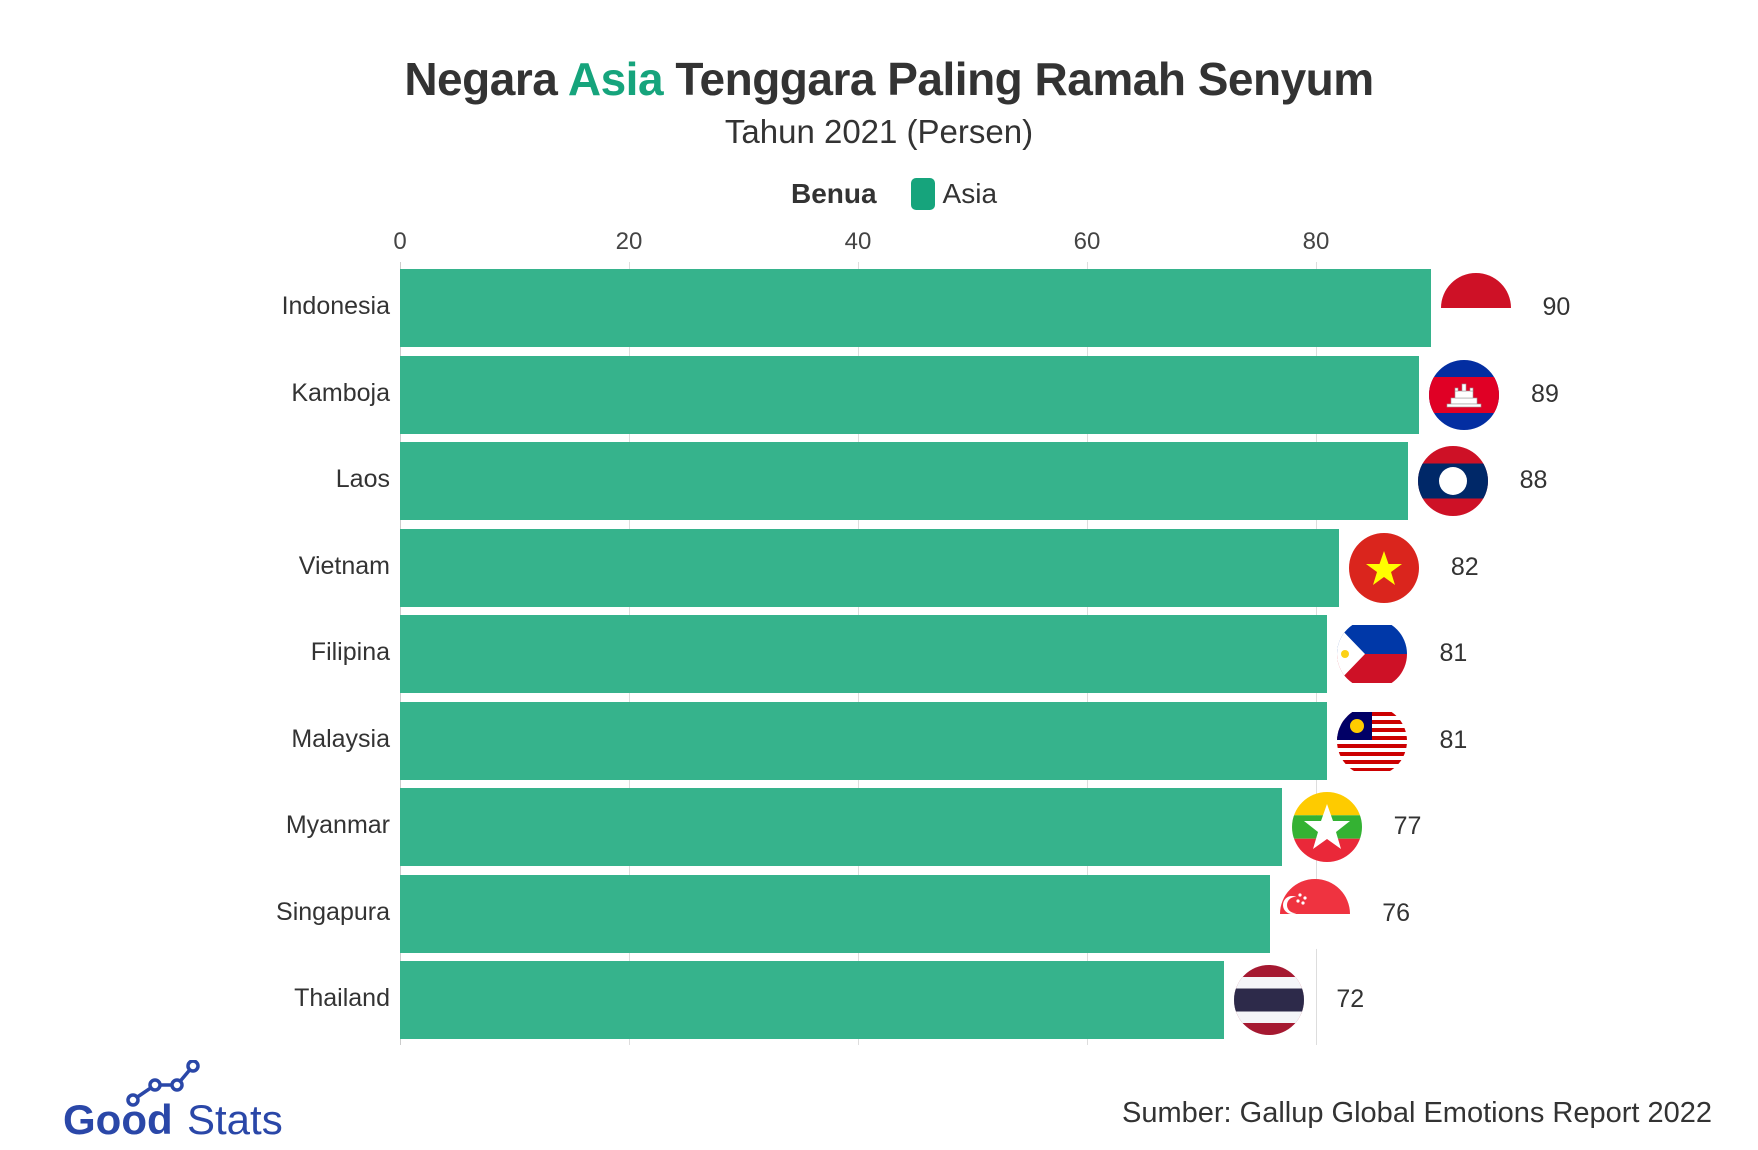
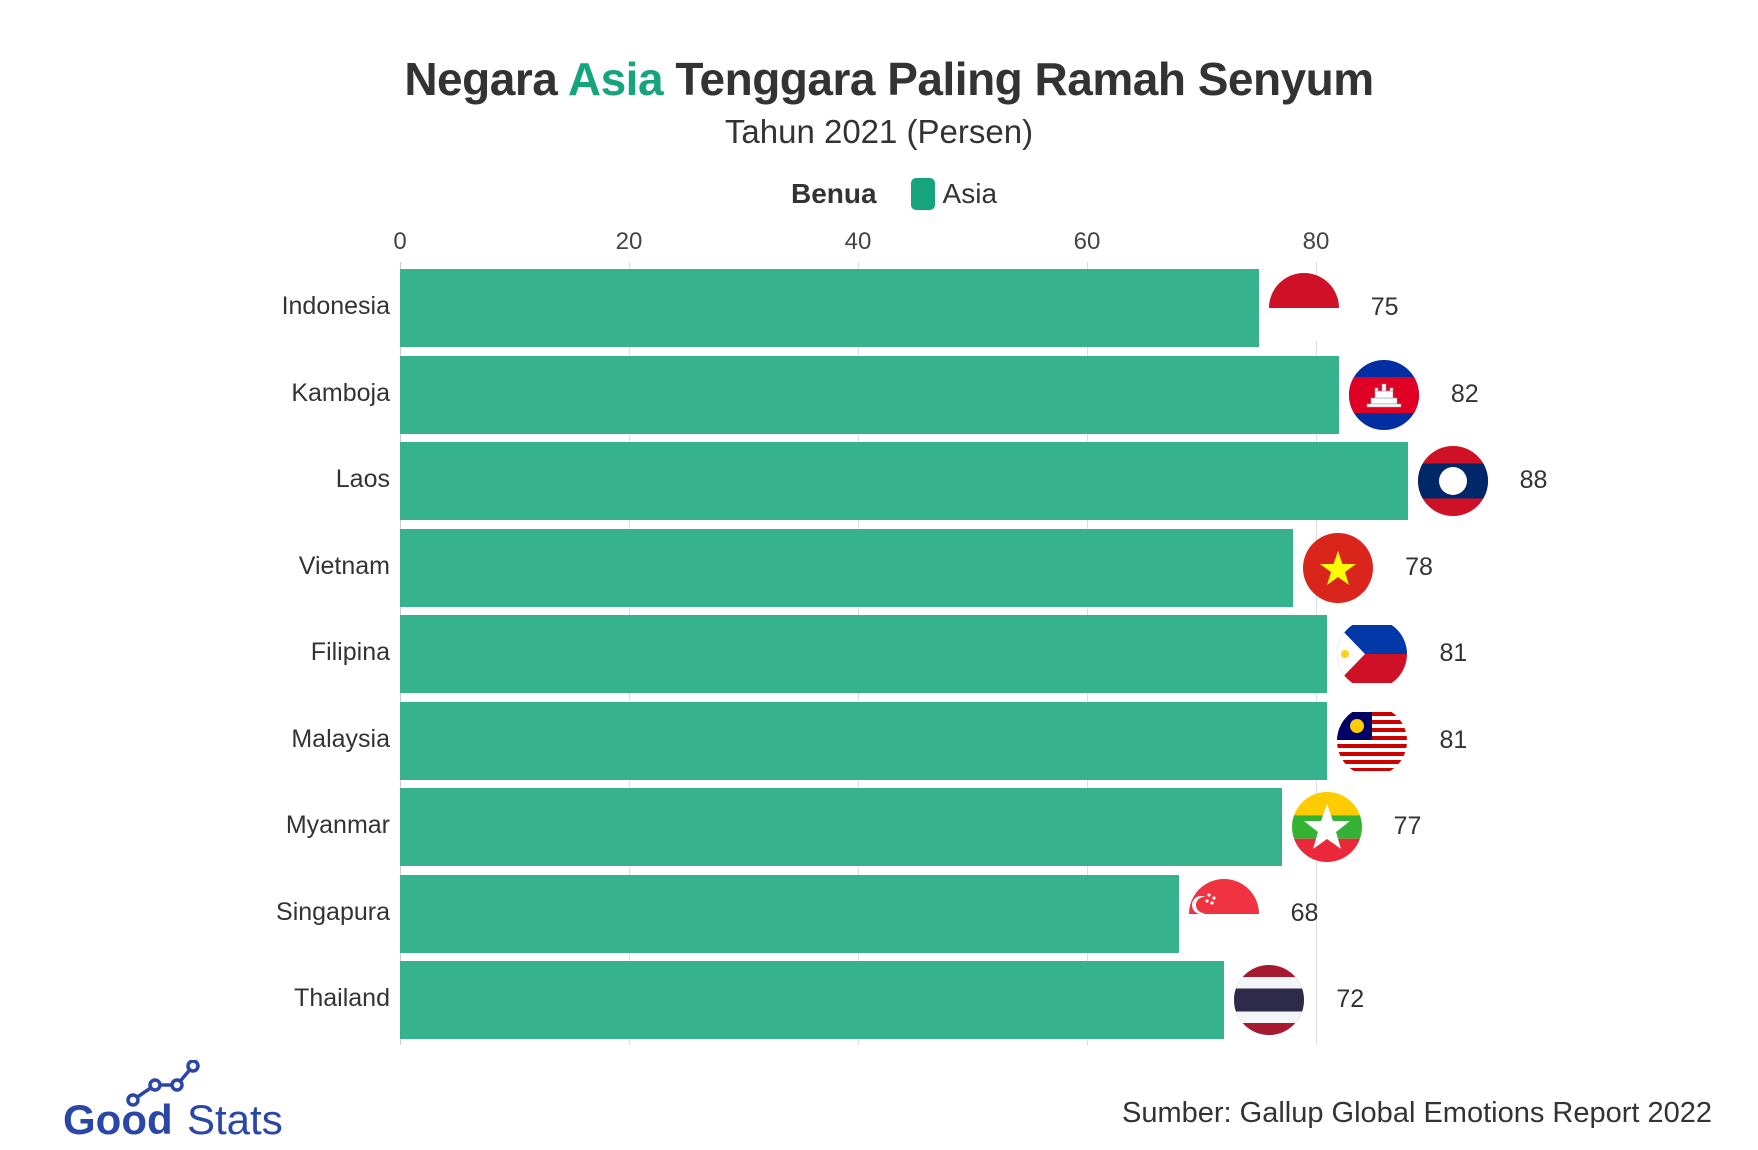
Indonesia: 90 -> 75
Kamboja: 89 -> 82
Vietnam: 82 -> 78
Singapura: 76 -> 68
